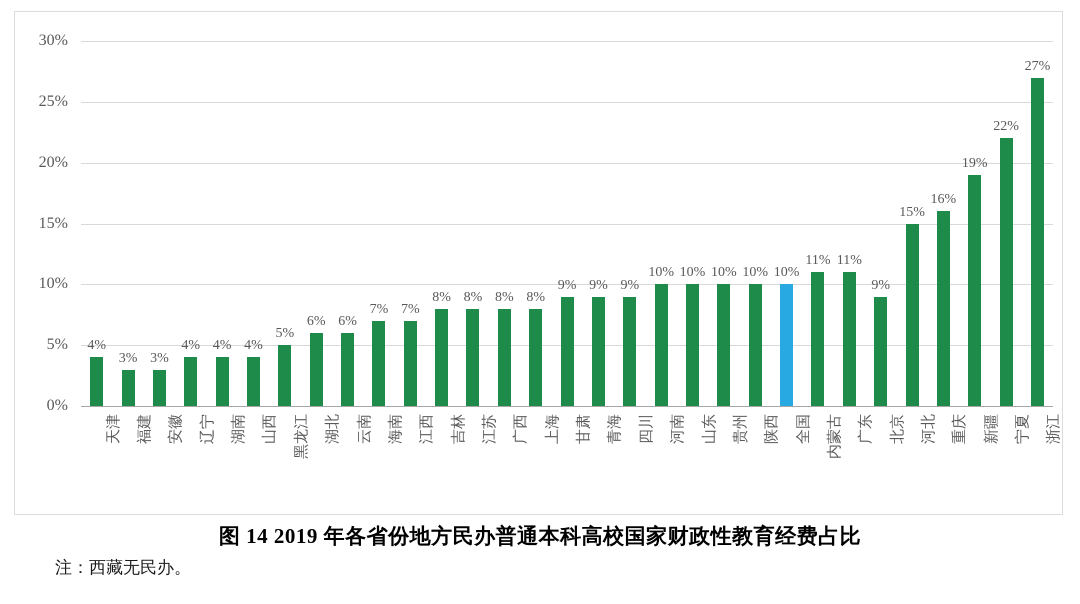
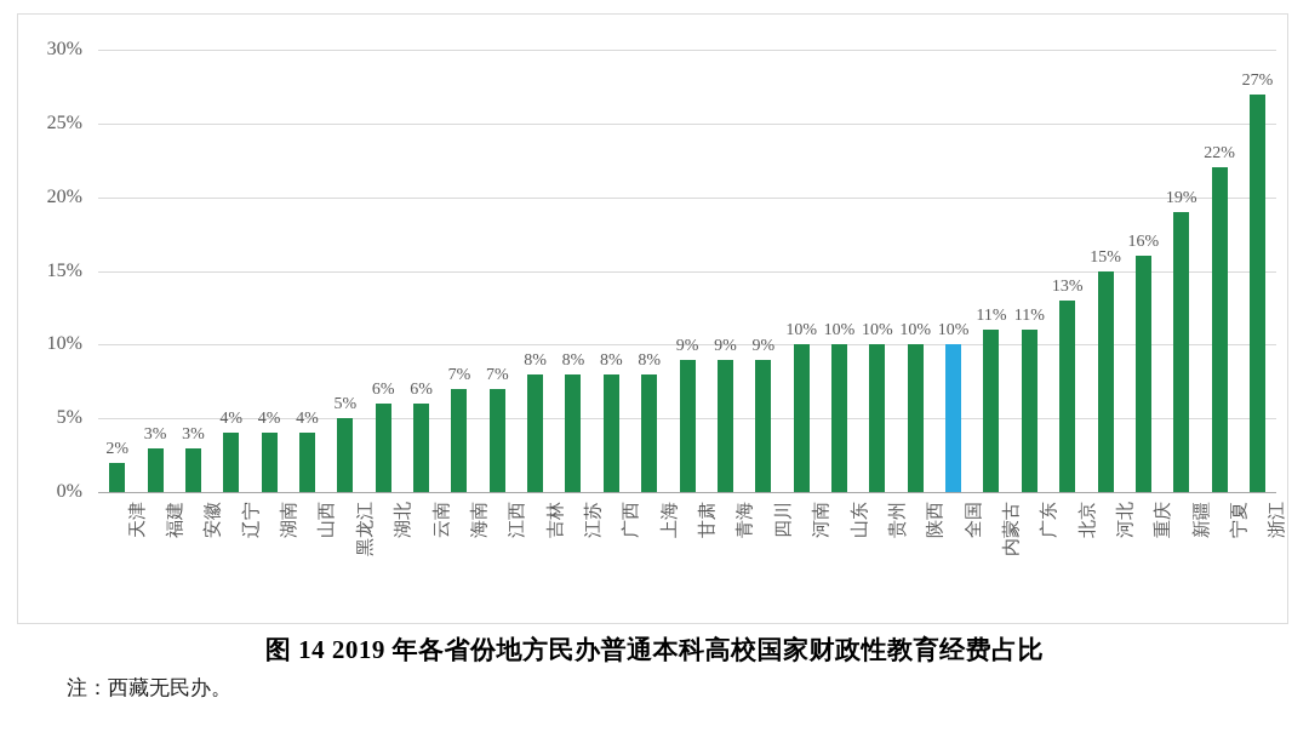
天津: 4% -> 2%
北京: 9% -> 13%
